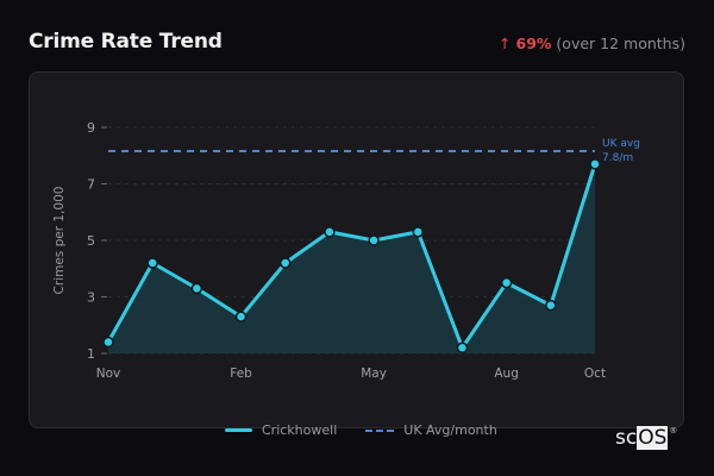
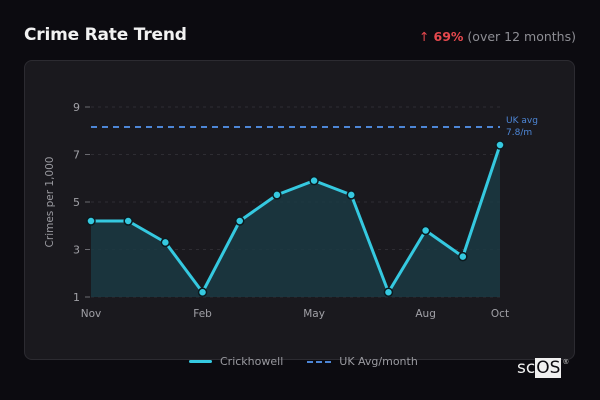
Crickhowell/Nov: 1.4 -> 4.2
Crickhowell/Feb: 2.3 -> 1.2
Crickhowell/May: 5.0 -> 5.9
Crickhowell/Aug: 3.5 -> 3.8
Crickhowell/Oct: 7.7 -> 7.4
